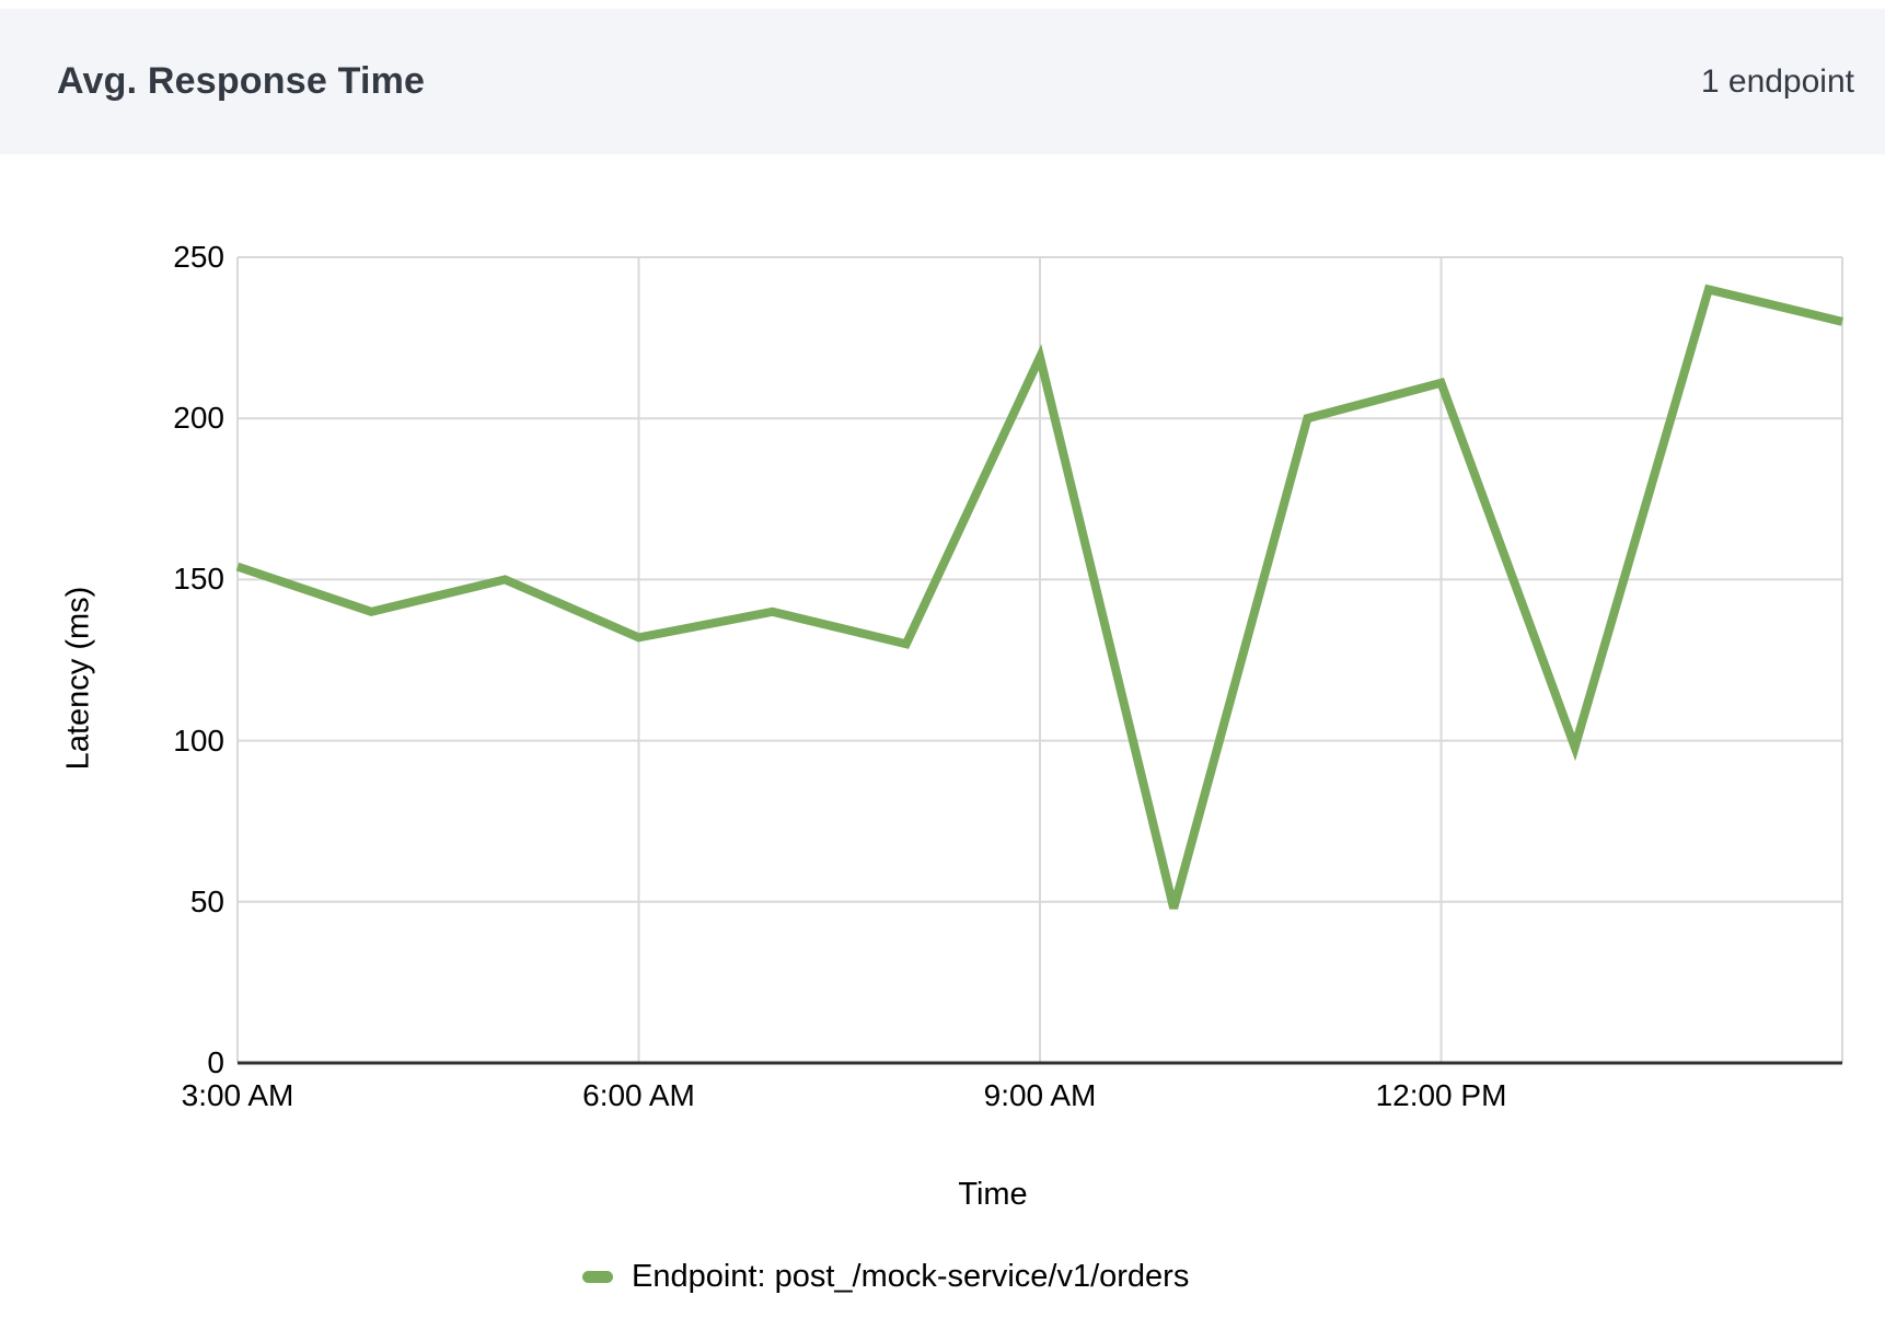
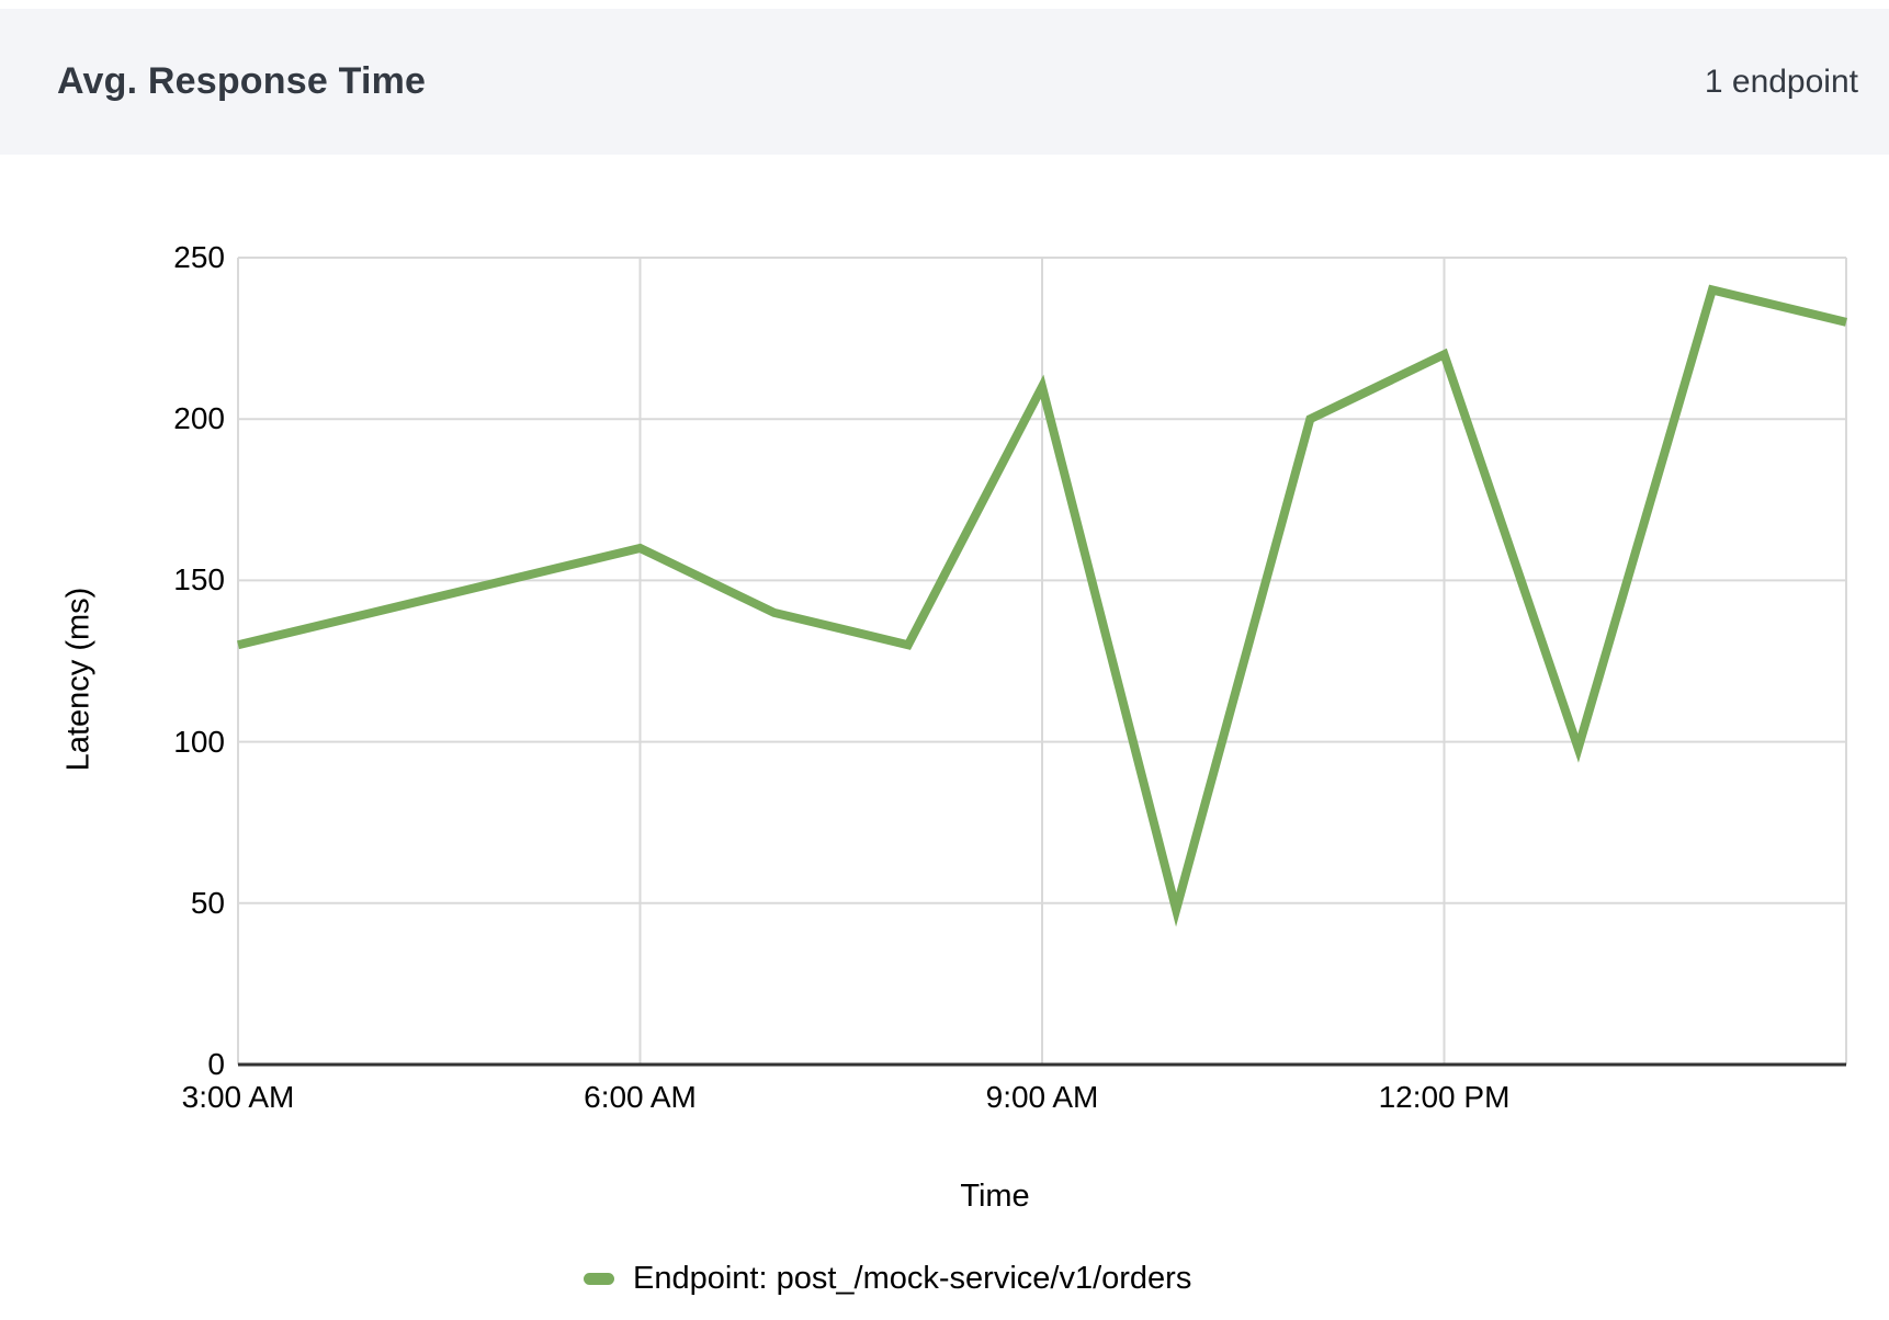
3:00 AM: 154 -> 130
6:00 AM: 132 -> 160
9:00 AM: 219 -> 210
12:00 PM: 211 -> 220
